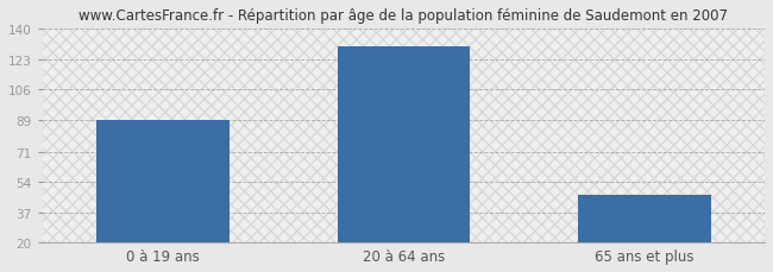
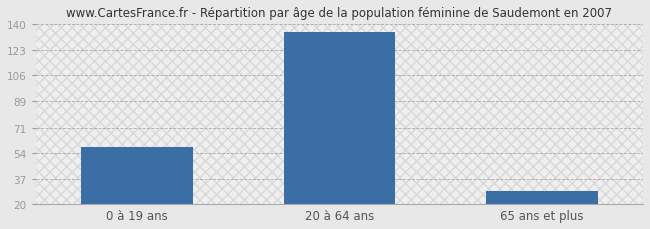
0 à 19 ans: 89 -> 58
20 à 64 ans: 130 -> 135
65 ans et plus: 47 -> 29
